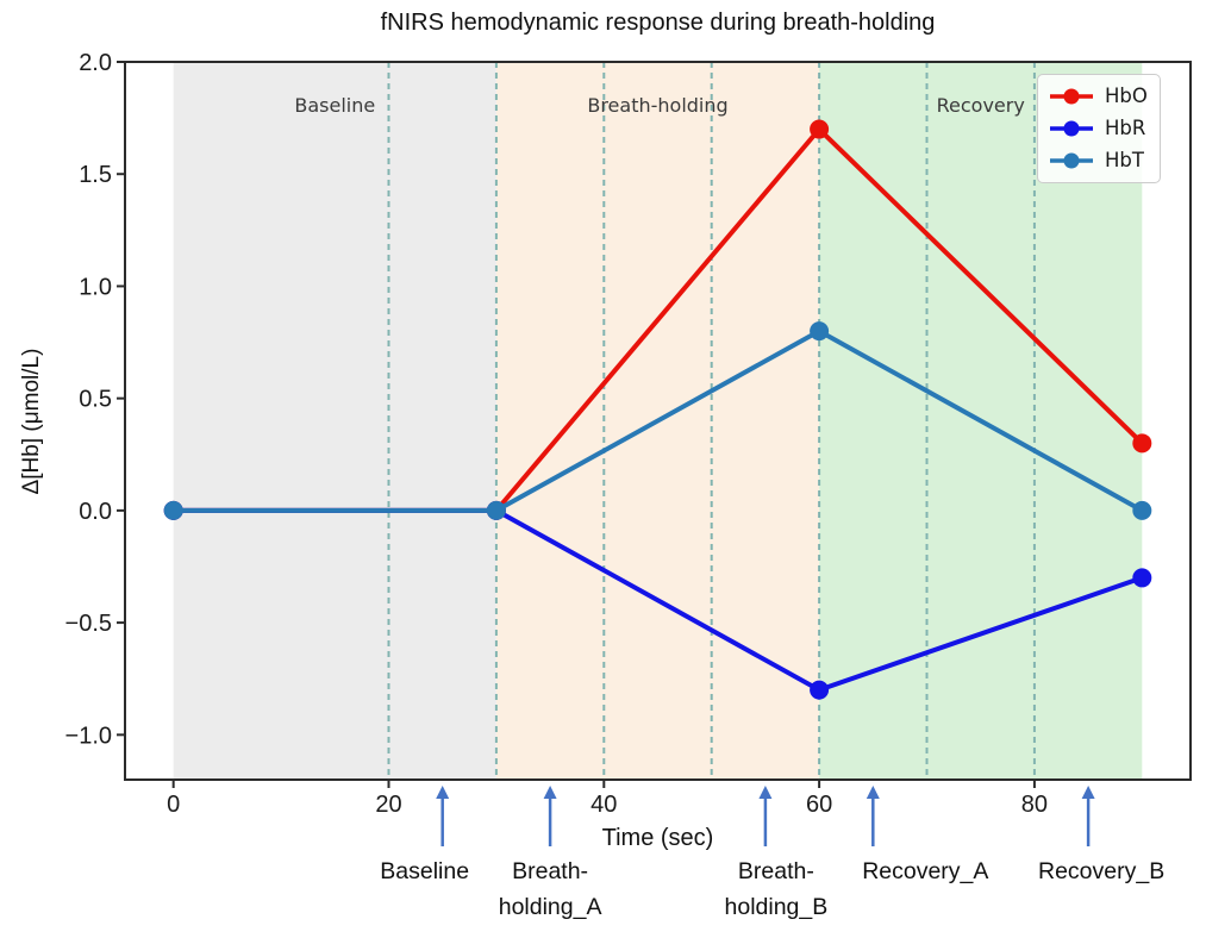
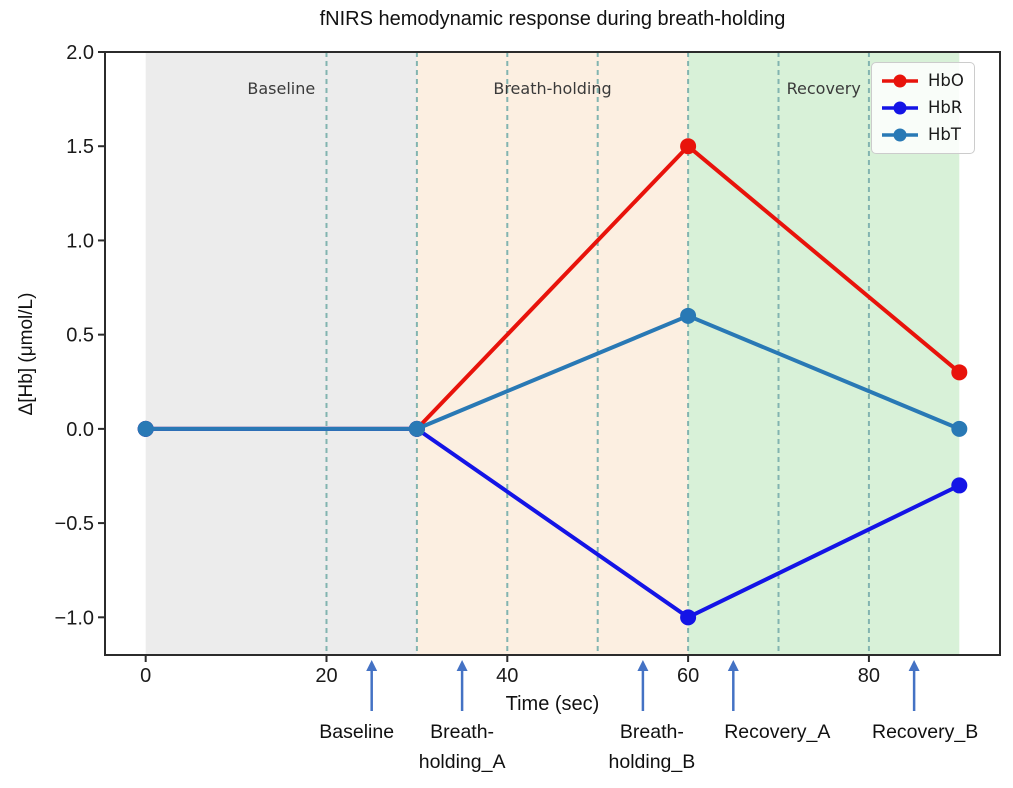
HbO/60: 1.7 -> 1.5
HbR/60: -0.8 -> -1.0
HbT/60: 0.8 -> 0.6
